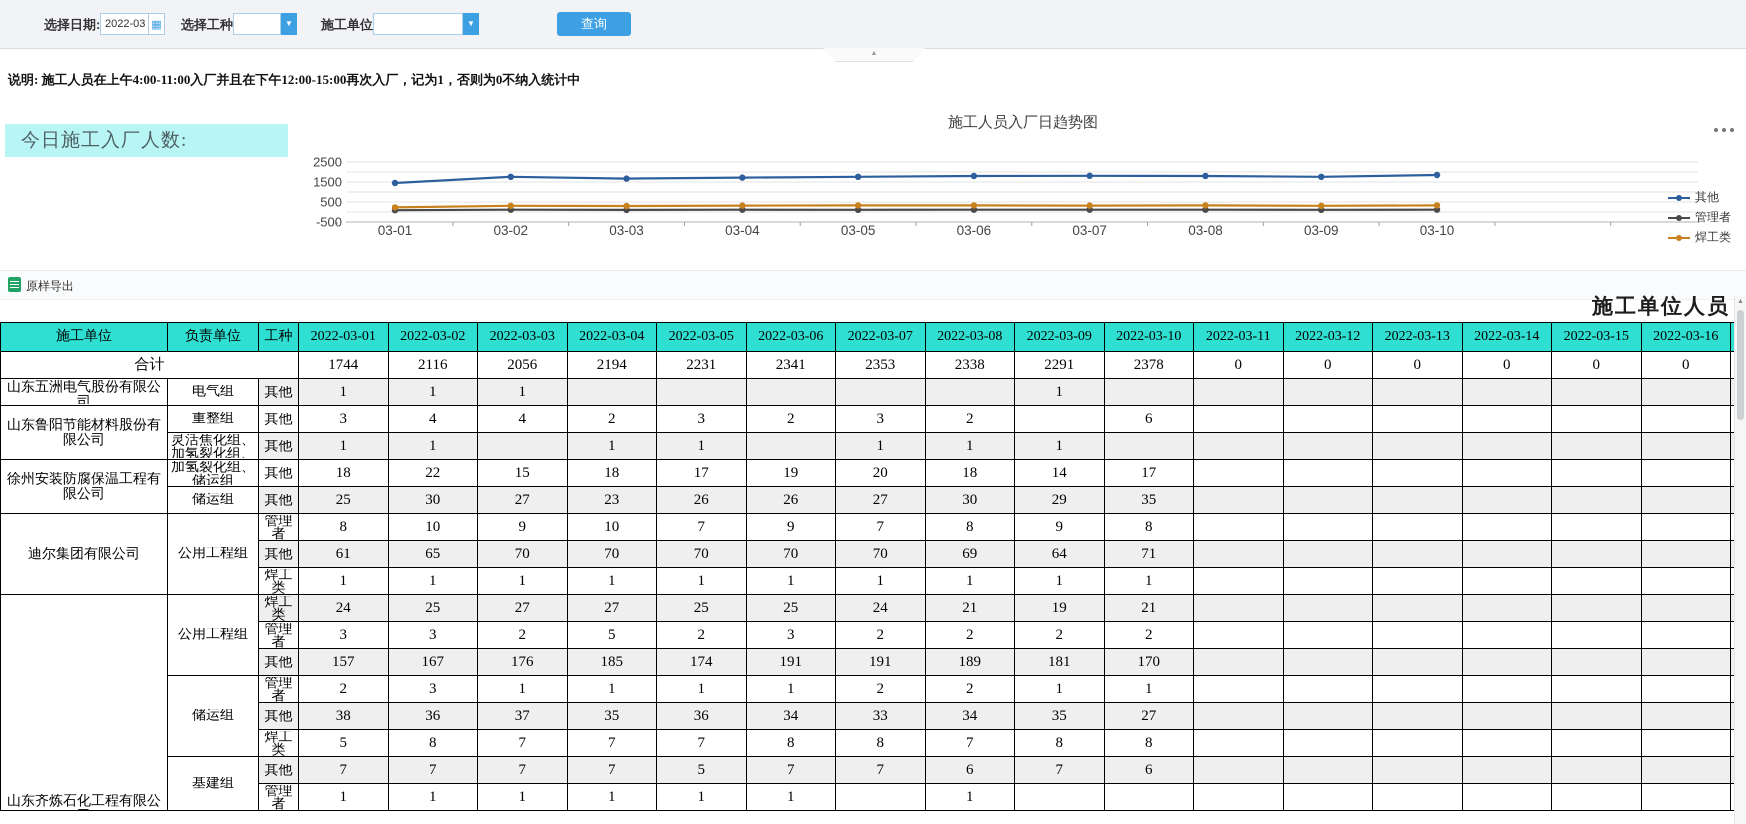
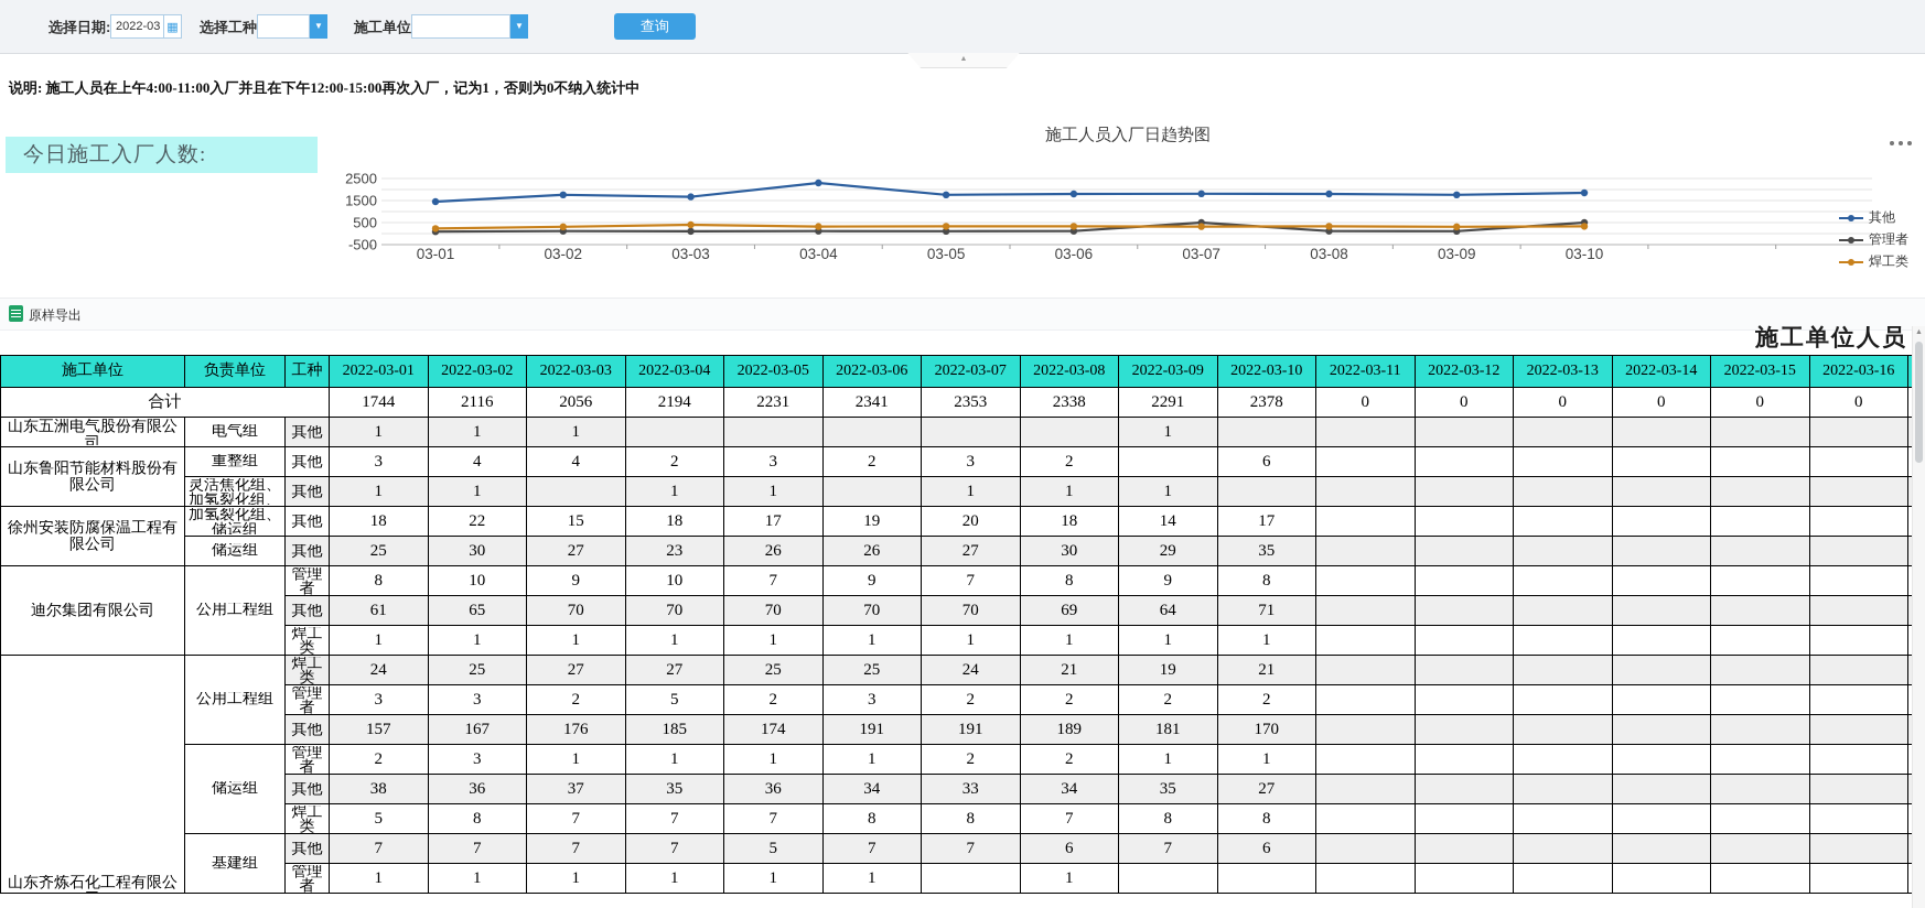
焊工类/03-03: 300 -> 400
其他/03-04: 1700 -> 2300
管理者/03-07: 100 -> 500
管理者/03-10: 100 -> 500
